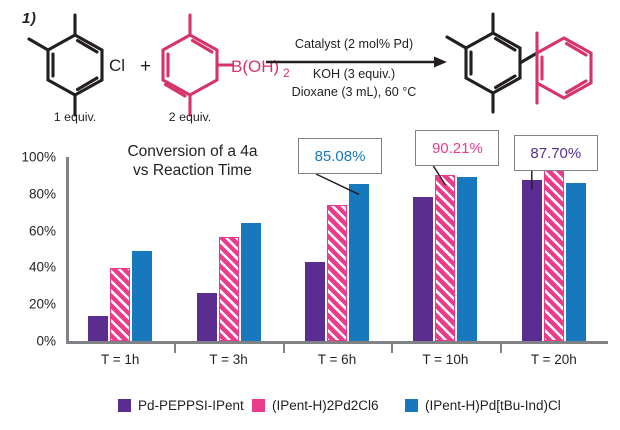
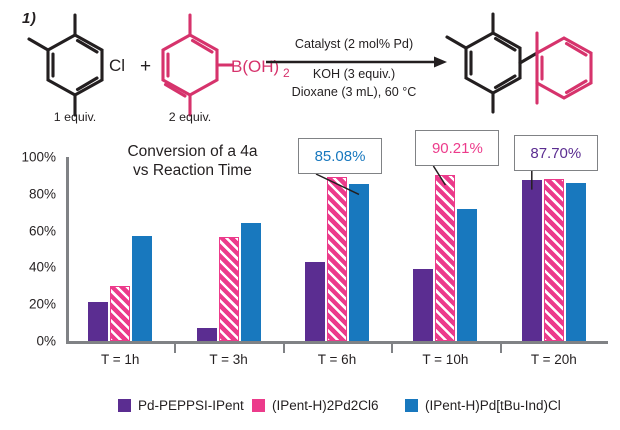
Pd-PEPPSI-IPent/T = 1h: 14% -> 21%
(IPent-H)2Pd2Cl6/T = 1h: 40% -> 30%
(IPent-H)Pd[tBu-Ind)Cl/T = 1h: 49% -> 57%
Pd-PEPPSI-IPent/T = 3h: 26% -> 7%
(IPent-H)2Pd2Cl6/T = 6h: 74% -> 89%
Pd-PEPPSI-IPent/T = 10h: 78% -> 39%
(IPent-H)Pd[tBu-Ind)Cl/T = 10h: 89% -> 72%
(IPent-H)2Pd2Cl6/T = 20h: 93% -> 88%
